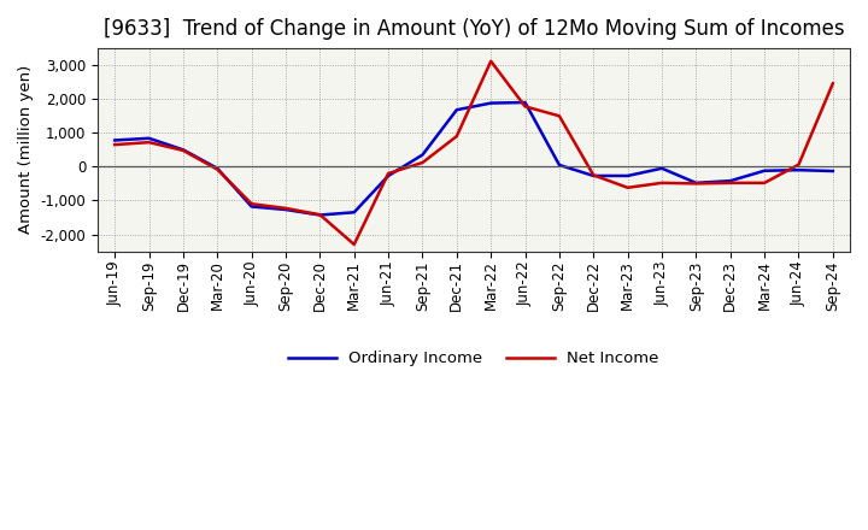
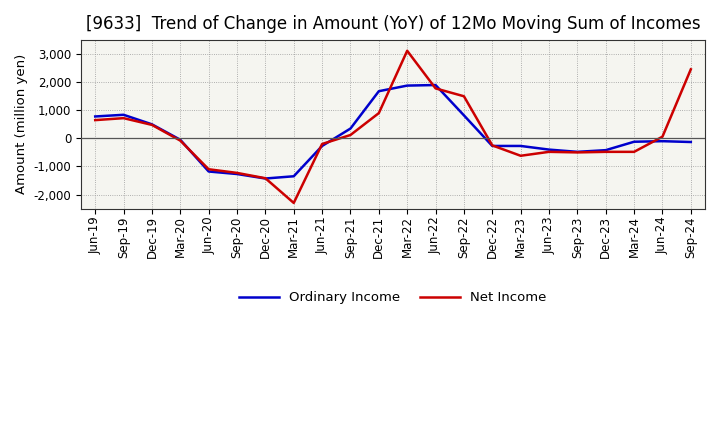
Ordinary Income/Sep-22: 50 -> 820
Ordinary Income/Jun-23: -50 -> -400
